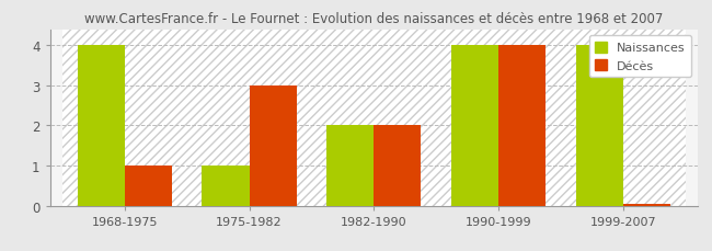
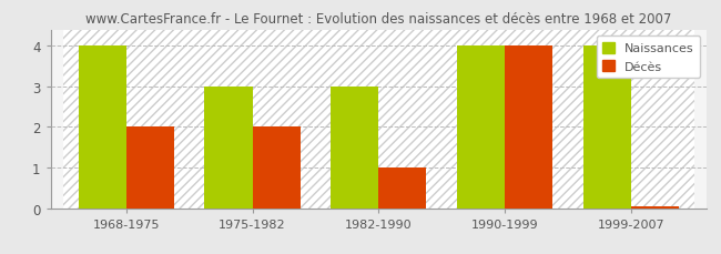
Décès/1968-1975: 1.00 -> 2.00
Naissances/1975-1982: 1 -> 3
Décès/1975-1982: 3.00 -> 2.00
Naissances/1982-1990: 2 -> 3
Décès/1982-1990: 2.00 -> 1.00
